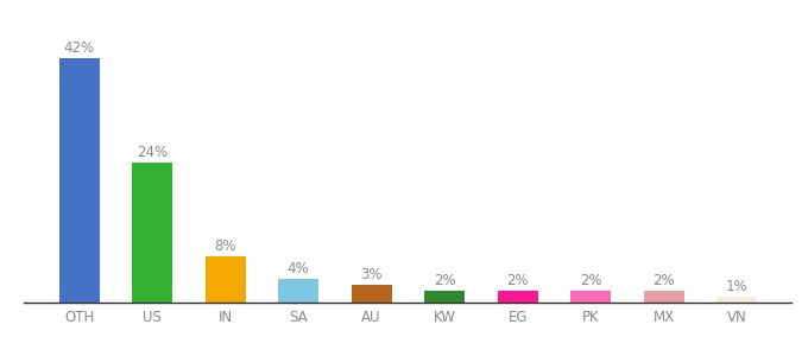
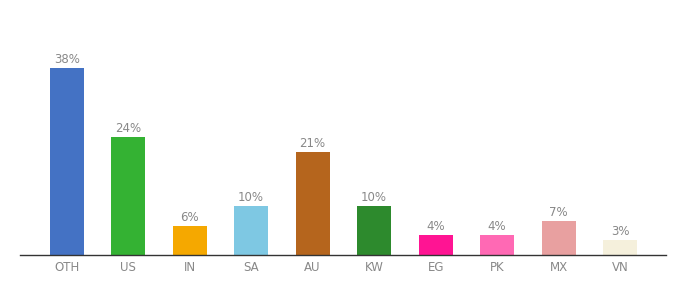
OTH: 42% -> 38%
IN: 8% -> 6%
SA: 4% -> 10%
AU: 3% -> 21%
KW: 2% -> 10%
EG: 2% -> 4%
PK: 2% -> 4%
MX: 2% -> 7%
VN: 1% -> 3%
